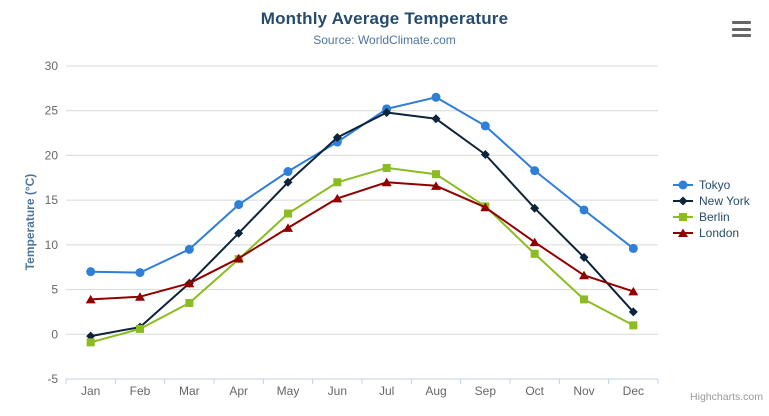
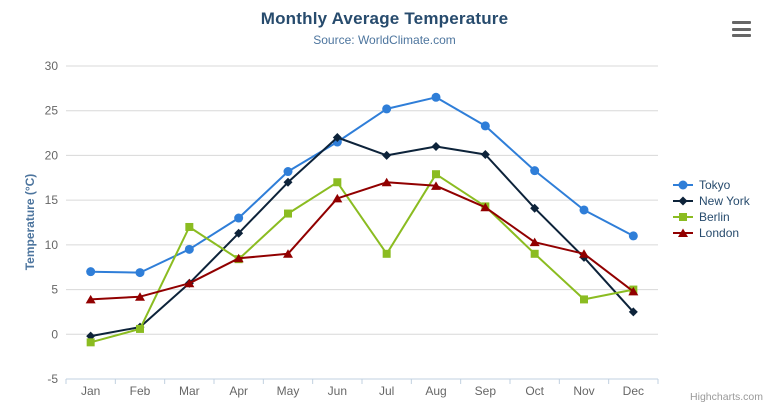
Berlin/Mar: 4 -> 12
Tokyo/Apr: 14 -> 13
London/May: 12 -> 9
New York/Jul: 25 -> 20
Berlin/Jul: 19 -> 9
New York/Aug: 24 -> 21
London/Nov: 7 -> 9
Tokyo/Dec: 10 -> 11
Berlin/Dec: 1 -> 5
